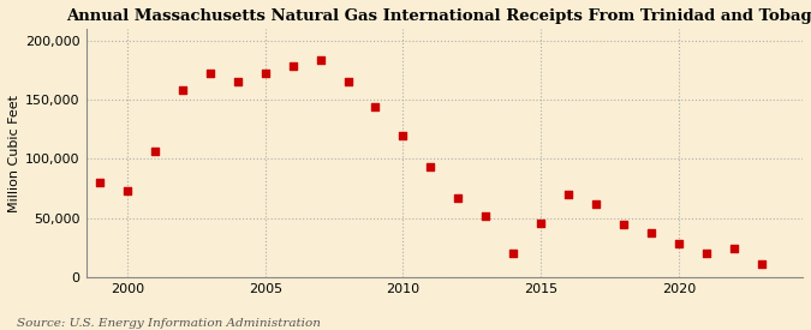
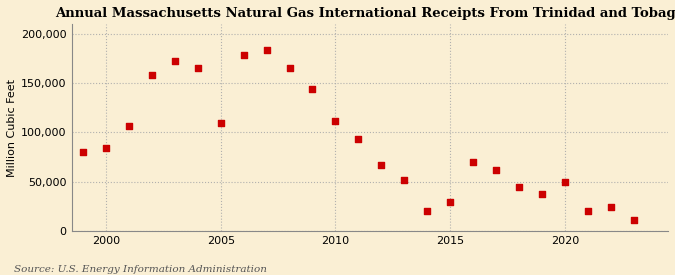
2000: 73,000 -> 84,000
2005: 172,000 -> 110,000
2010: 120,000 -> 112,000
2015: 46,000 -> 30,000
2020: 29,000 -> 50,000
